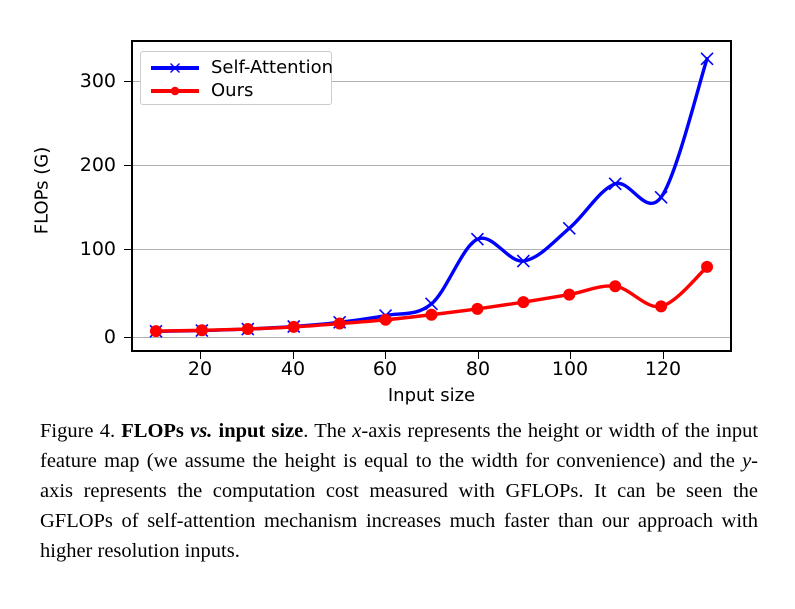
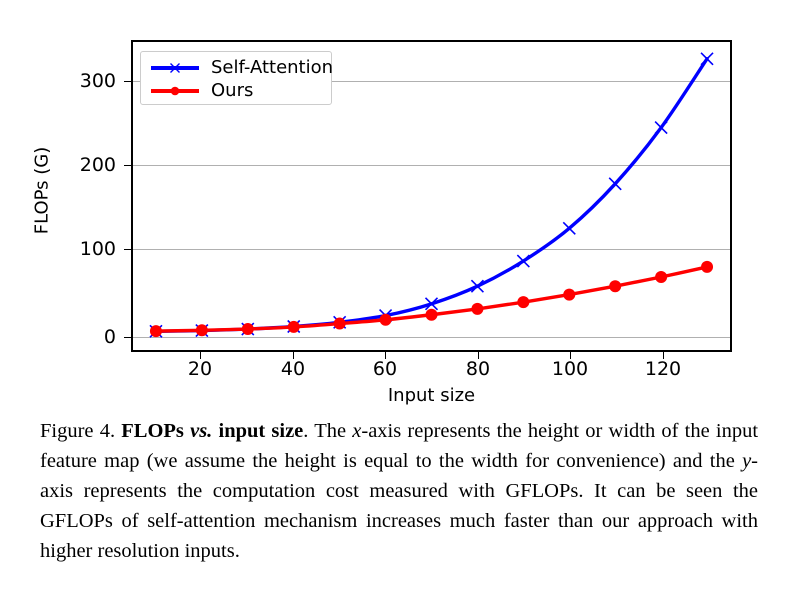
Self-Attention/80: 110 -> 50
Self-Attention/120: 160 -> 240
Ours/120: 30 -> 60
